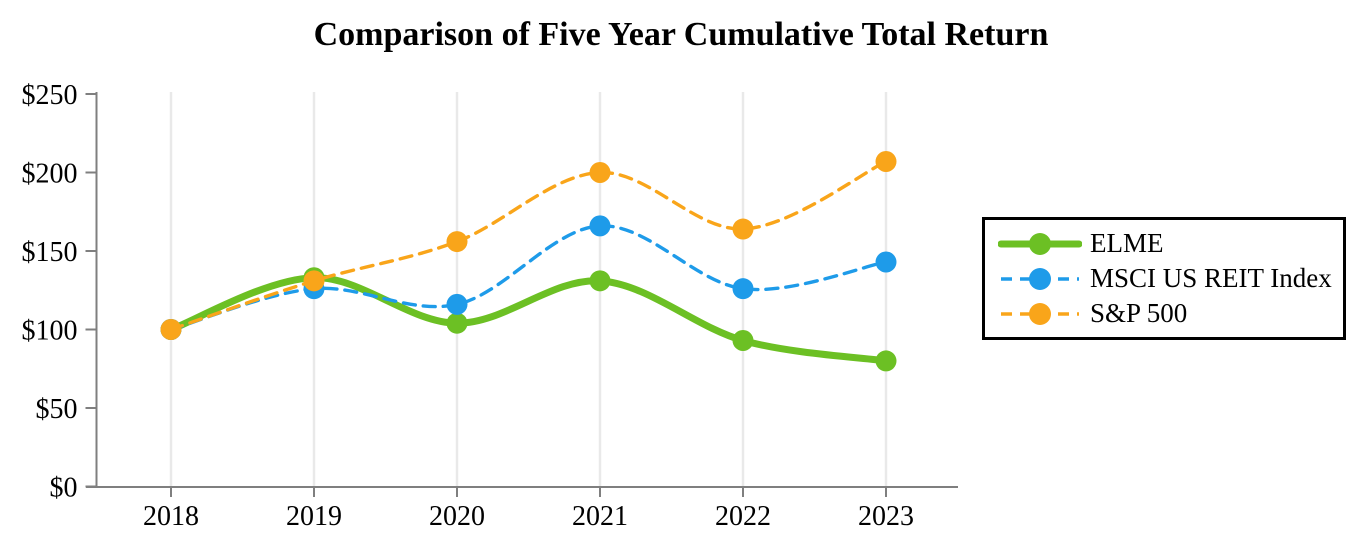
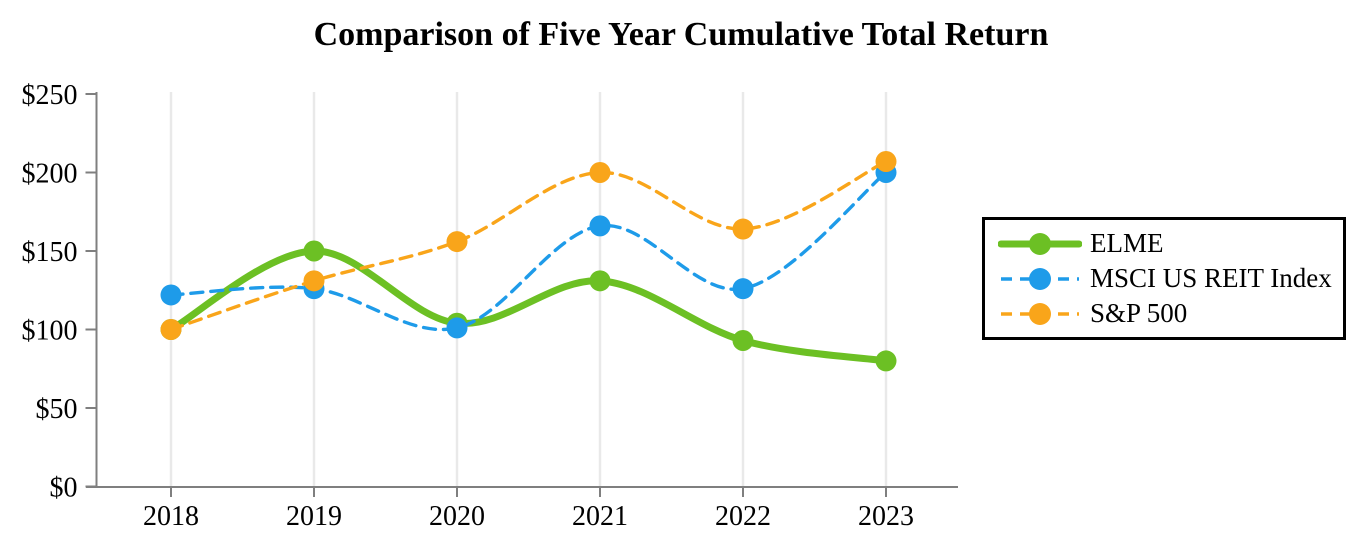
MSCI US REIT Index/2018: $100 -> $122
ELME/2019: $133 -> $150
MSCI US REIT Index/2020: $116 -> $101
MSCI US REIT Index/2023: $143 -> $200
